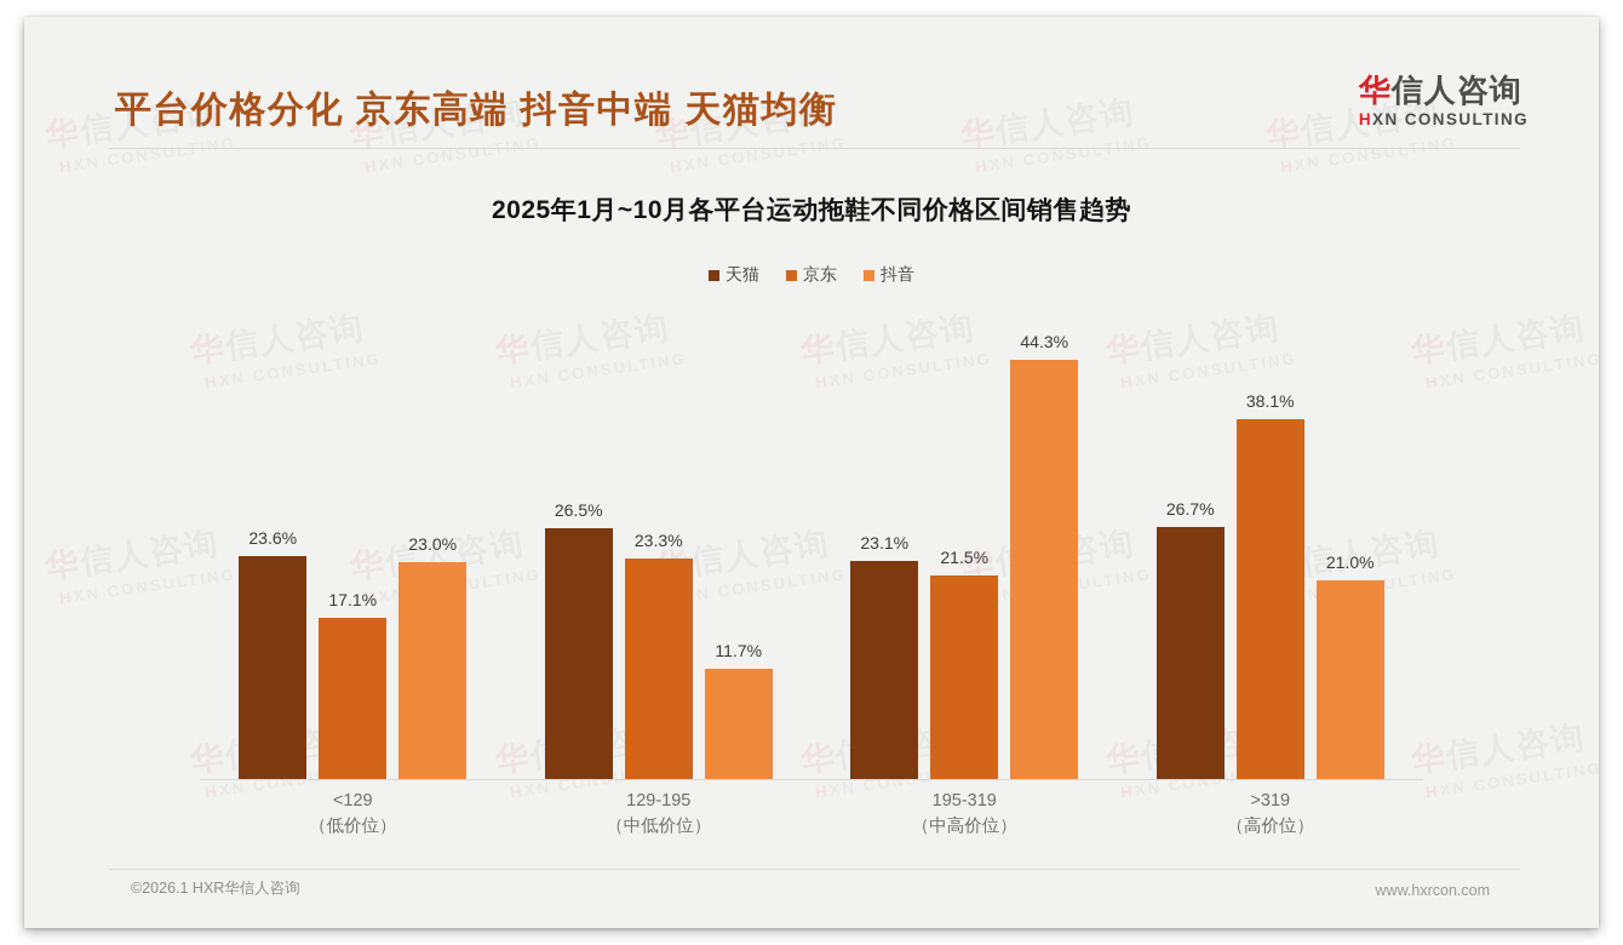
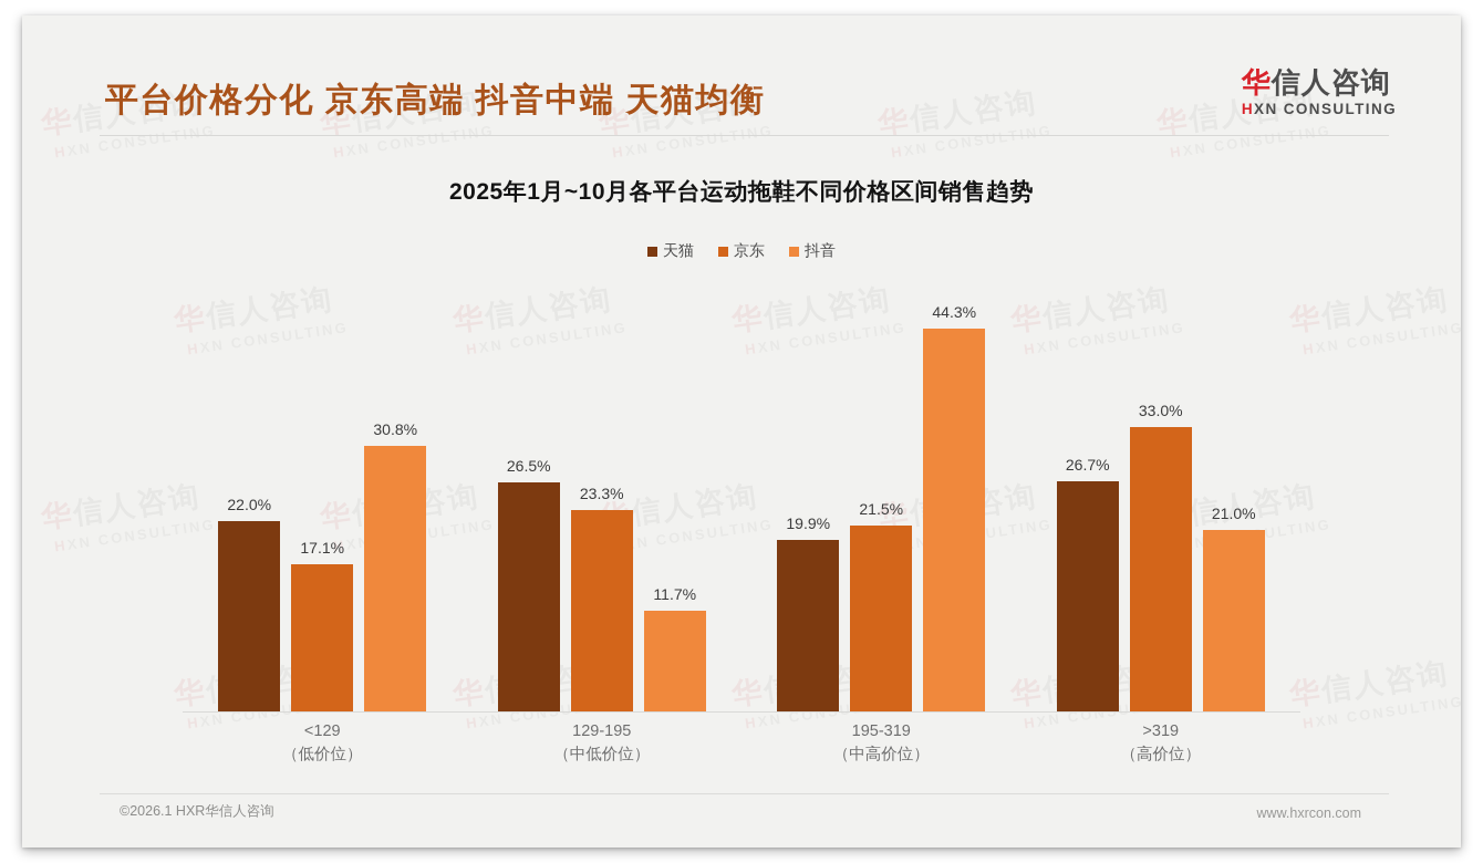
天猫/<129: 23.6% -> 22.0%
抖音/<129: 23.0% -> 30.8%
天猫/195-319: 23.1% -> 19.9%
京东/>319: 38.1% -> 33.0%
